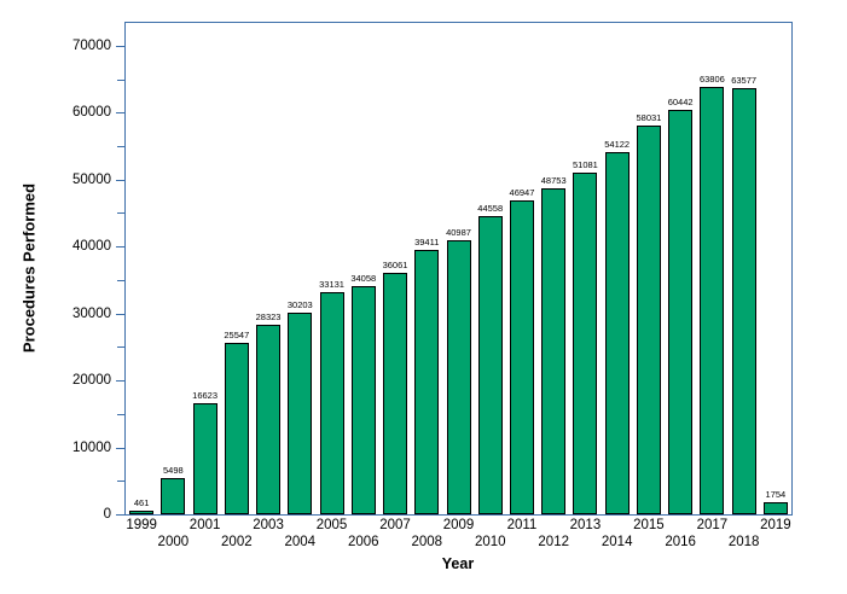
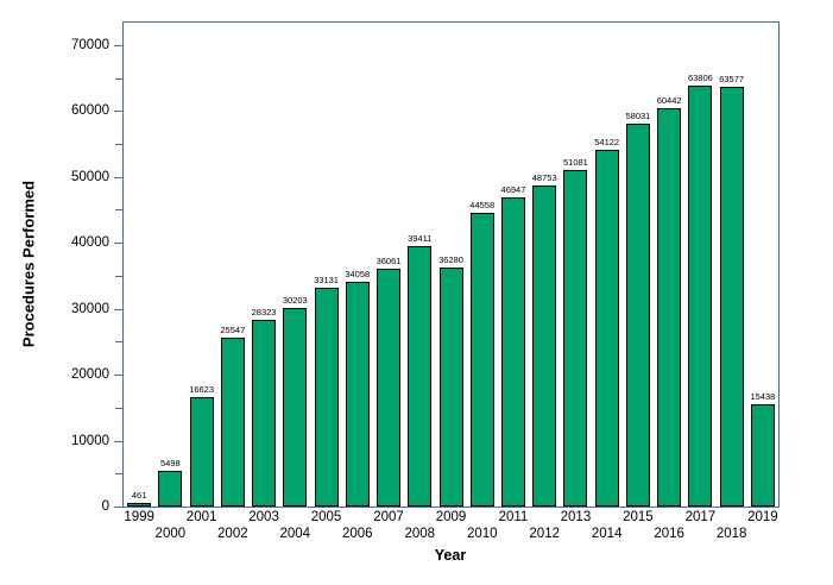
2009: 40987 -> 36280
2019: 1754 -> 15438
